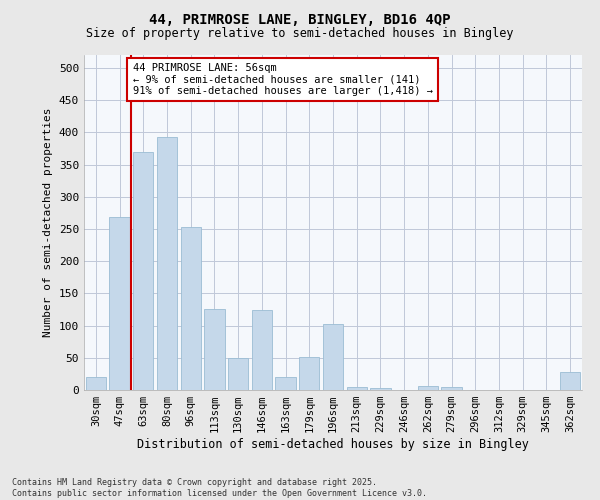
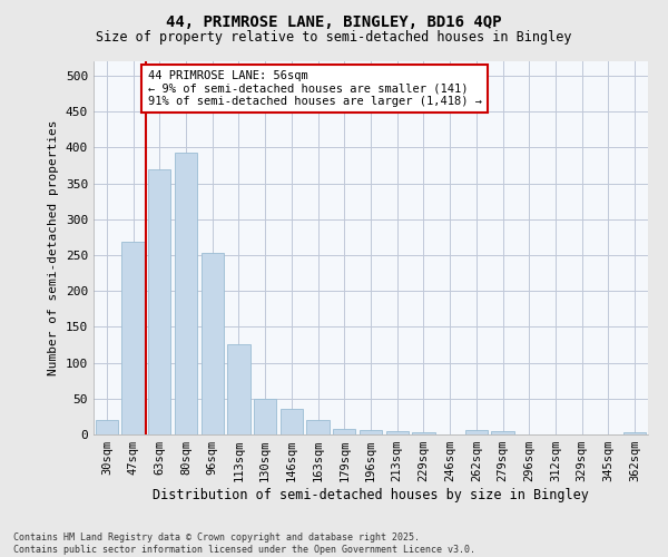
146sqm: 124 -> 35
179sqm: 52 -> 8
196sqm: 102 -> 6
362sqm: 28 -> 3
